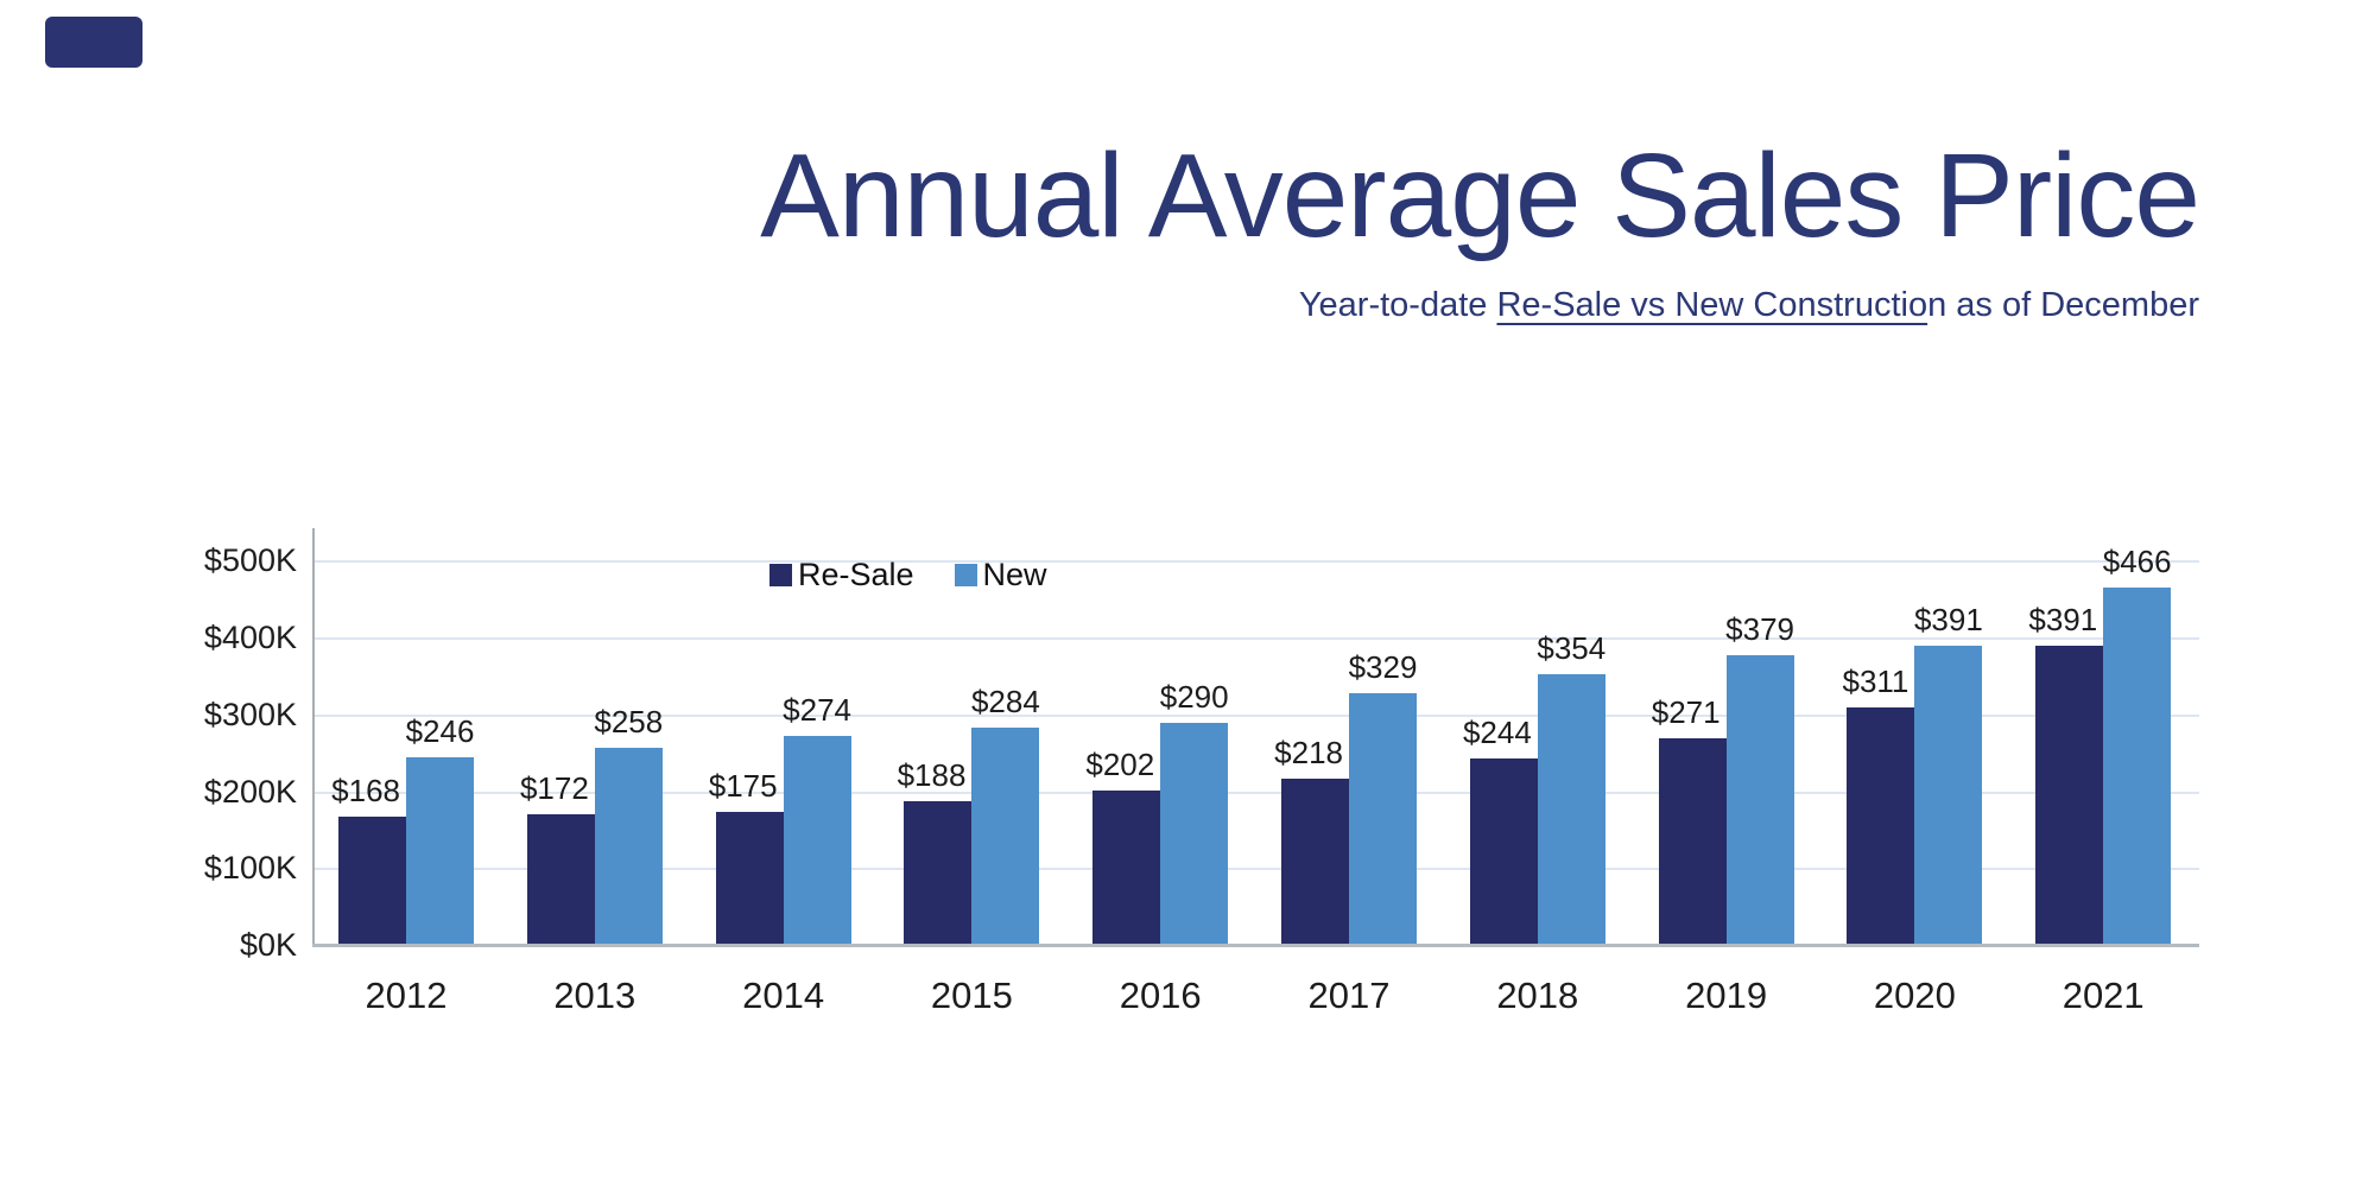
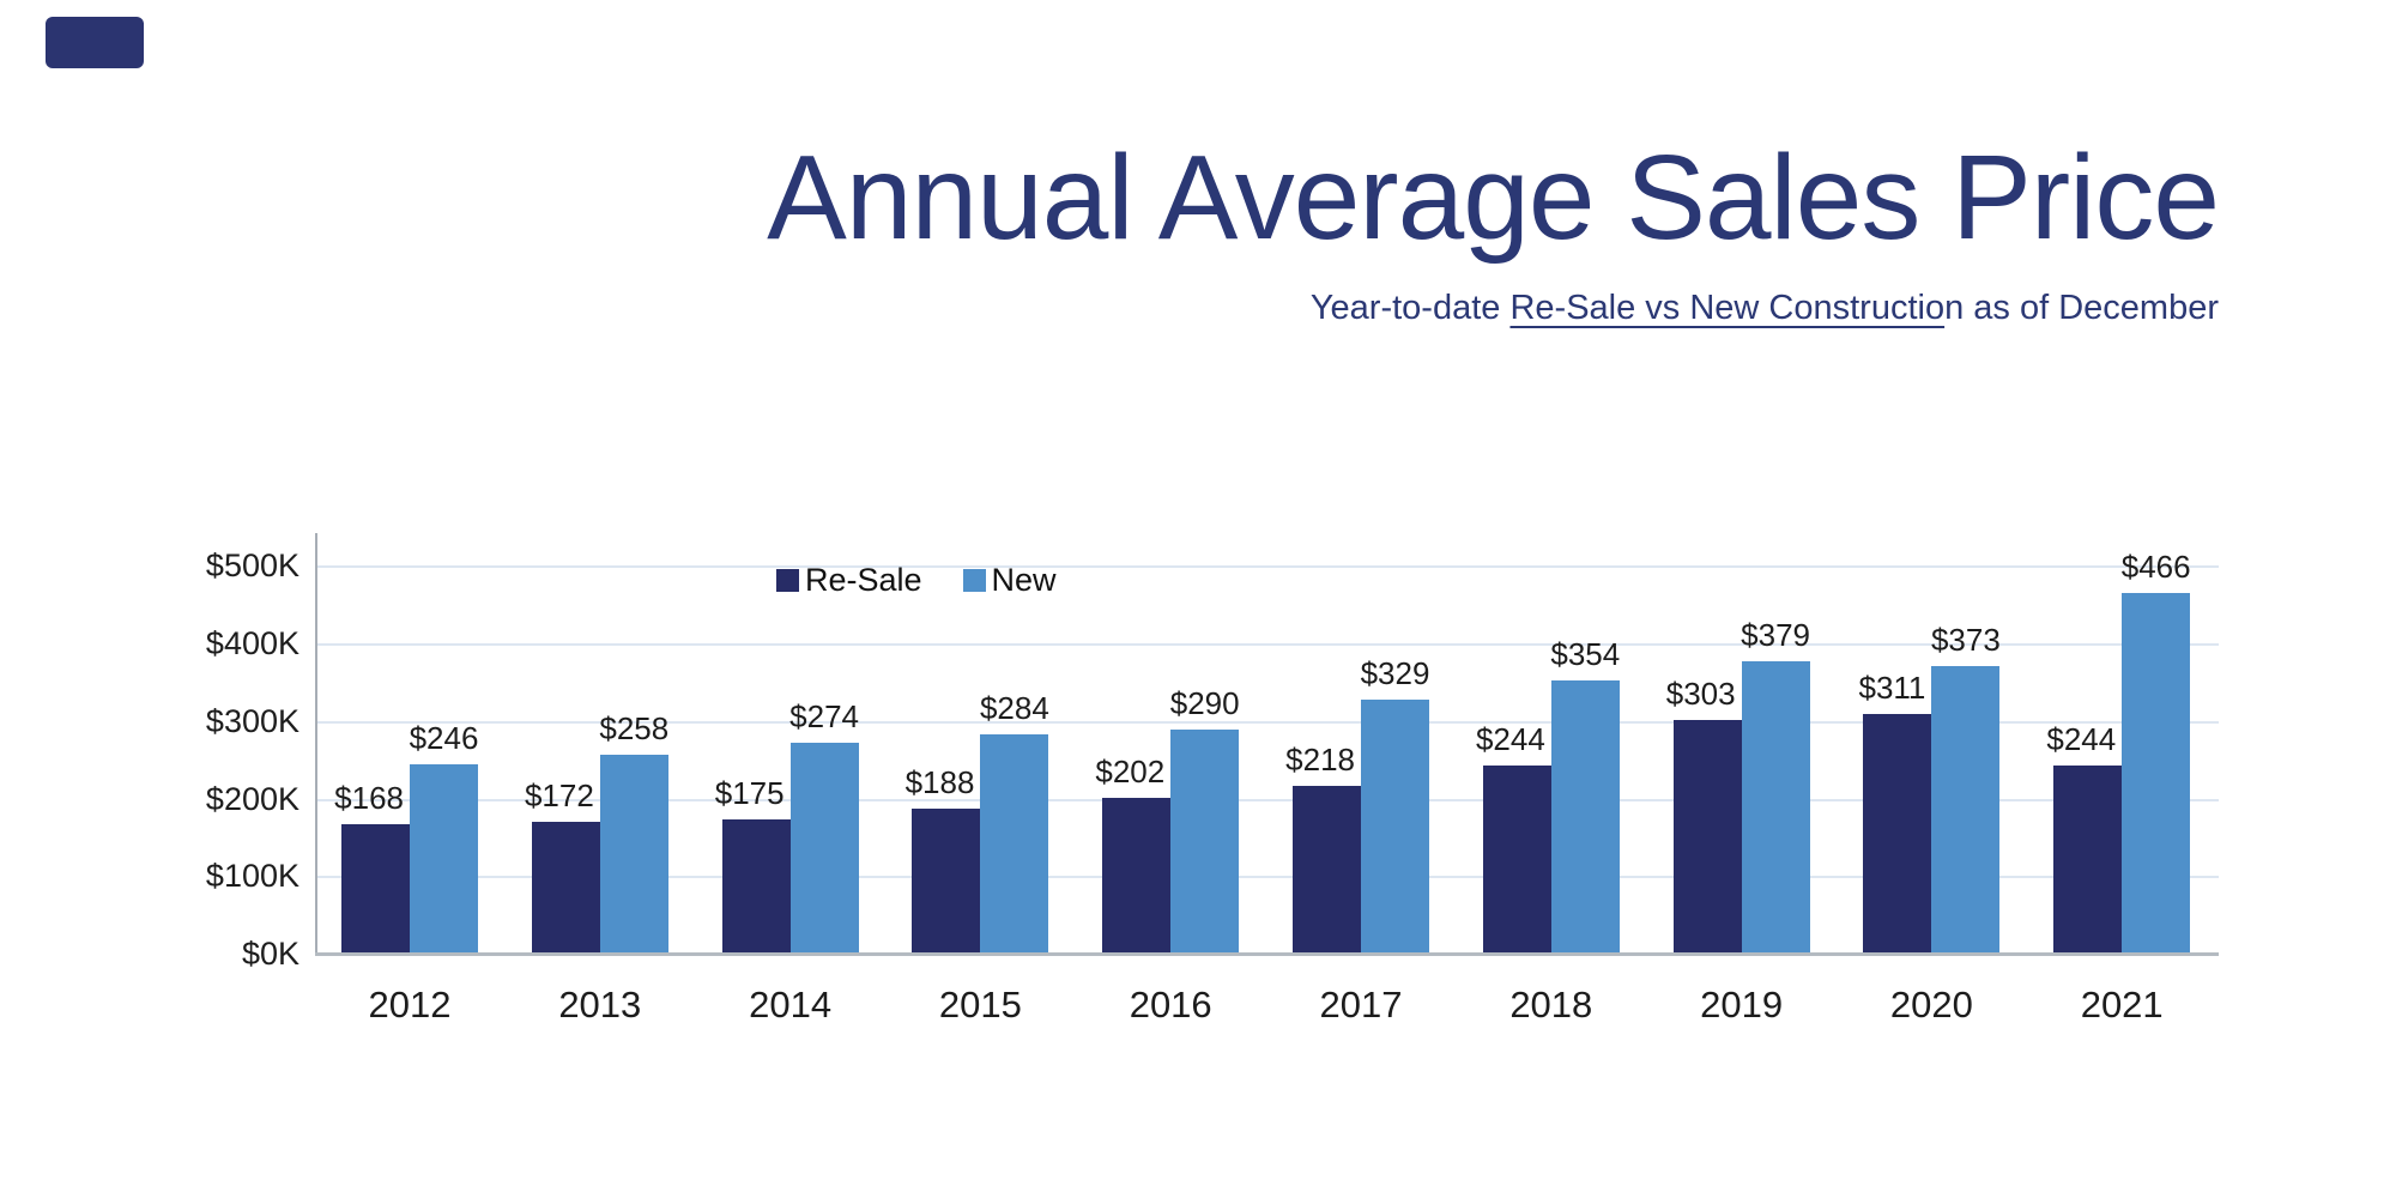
Re-Sale/2019: $271 -> $303
New/2020: $391 -> $373
Re-Sale/2021: $391 -> $244
